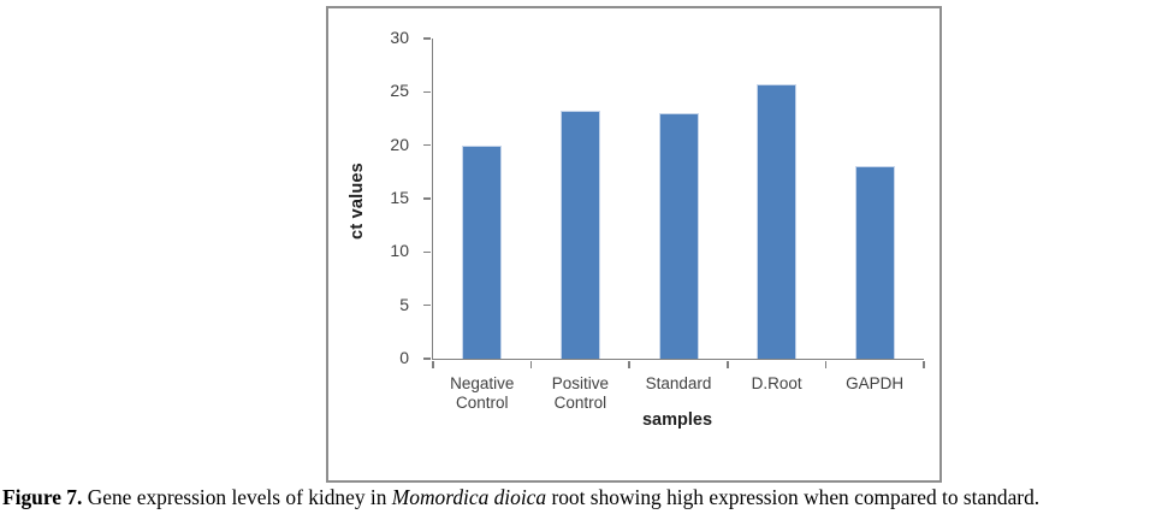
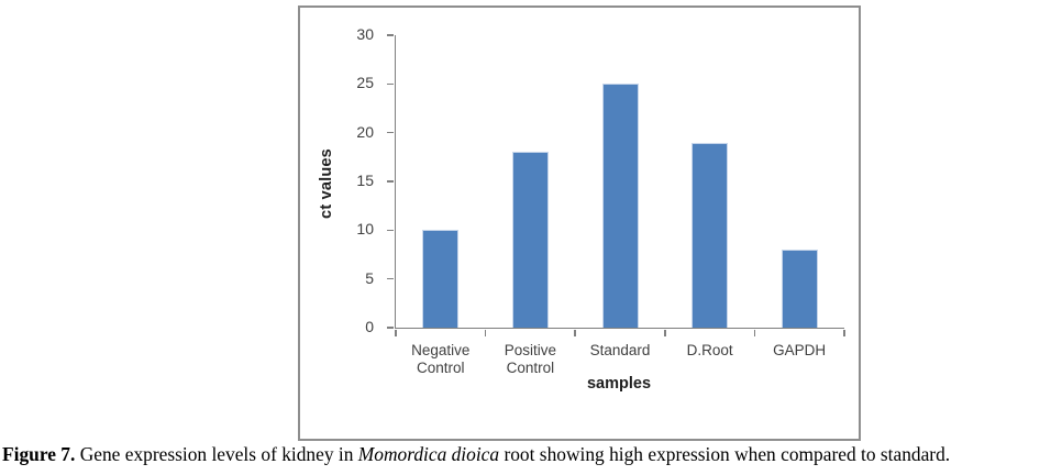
Negative Control: 20 -> 10
Positive Control: 23 -> 18
Standard: 23 -> 25
D.Root: 26 -> 19
GAPDH: 18 -> 8
